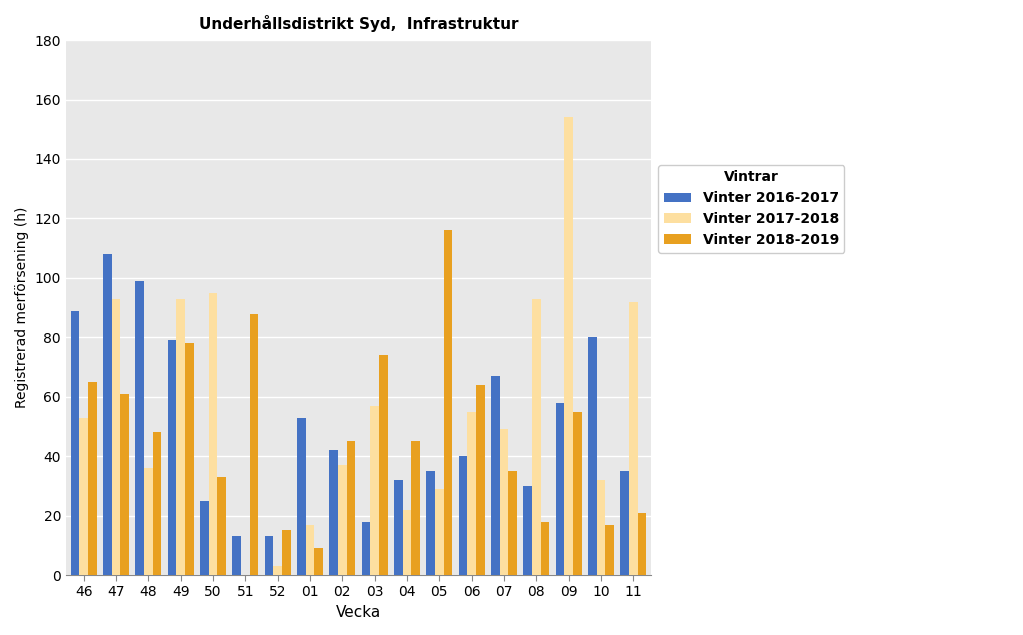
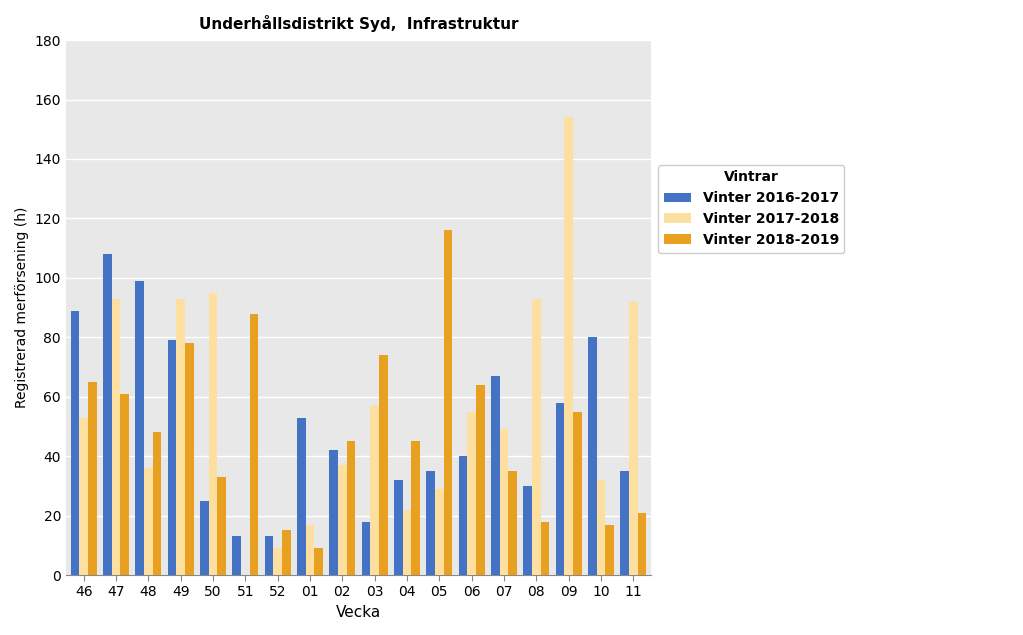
Vinter 2017-2018/52: 3 -> 9
